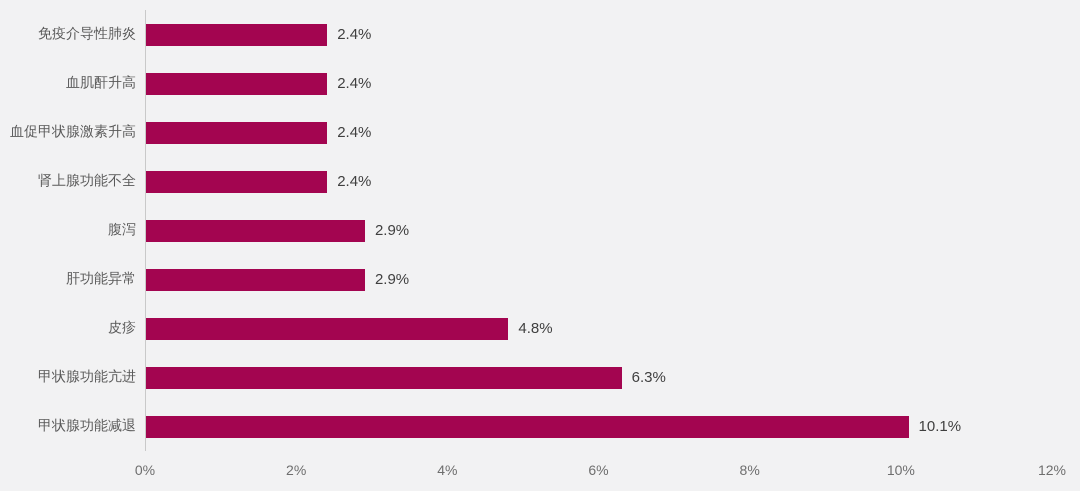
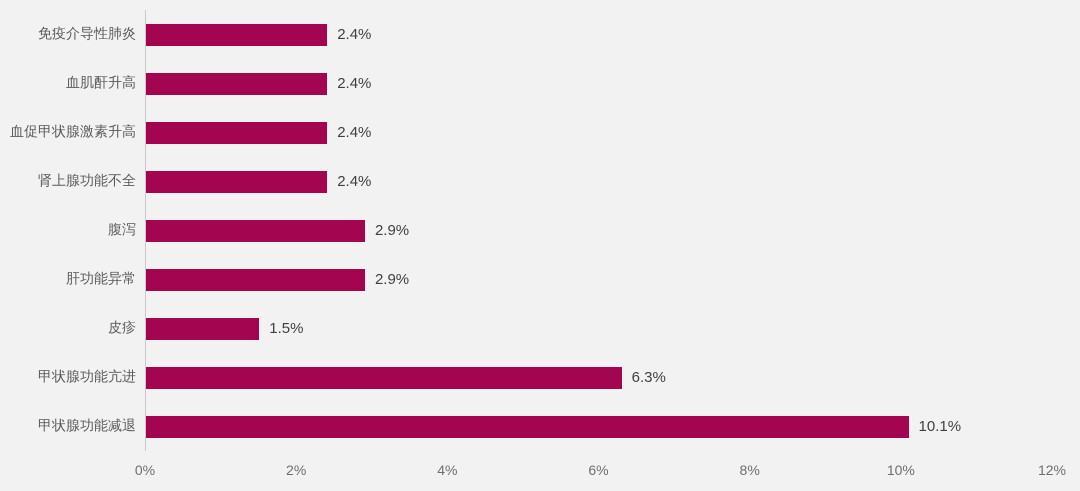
皮疹: 4.8% -> 1.5%
